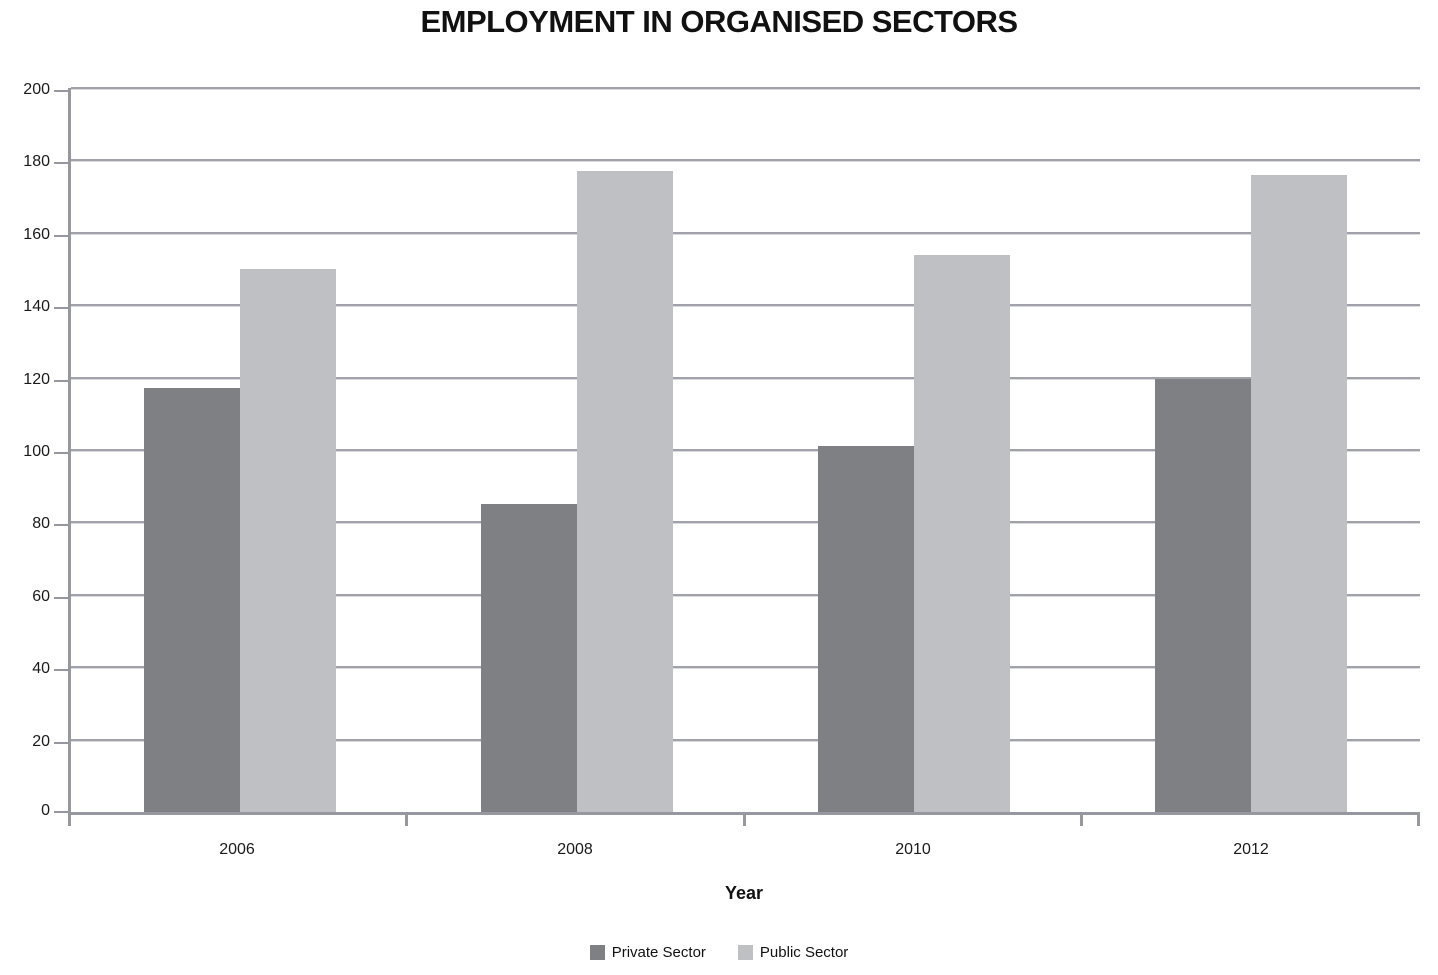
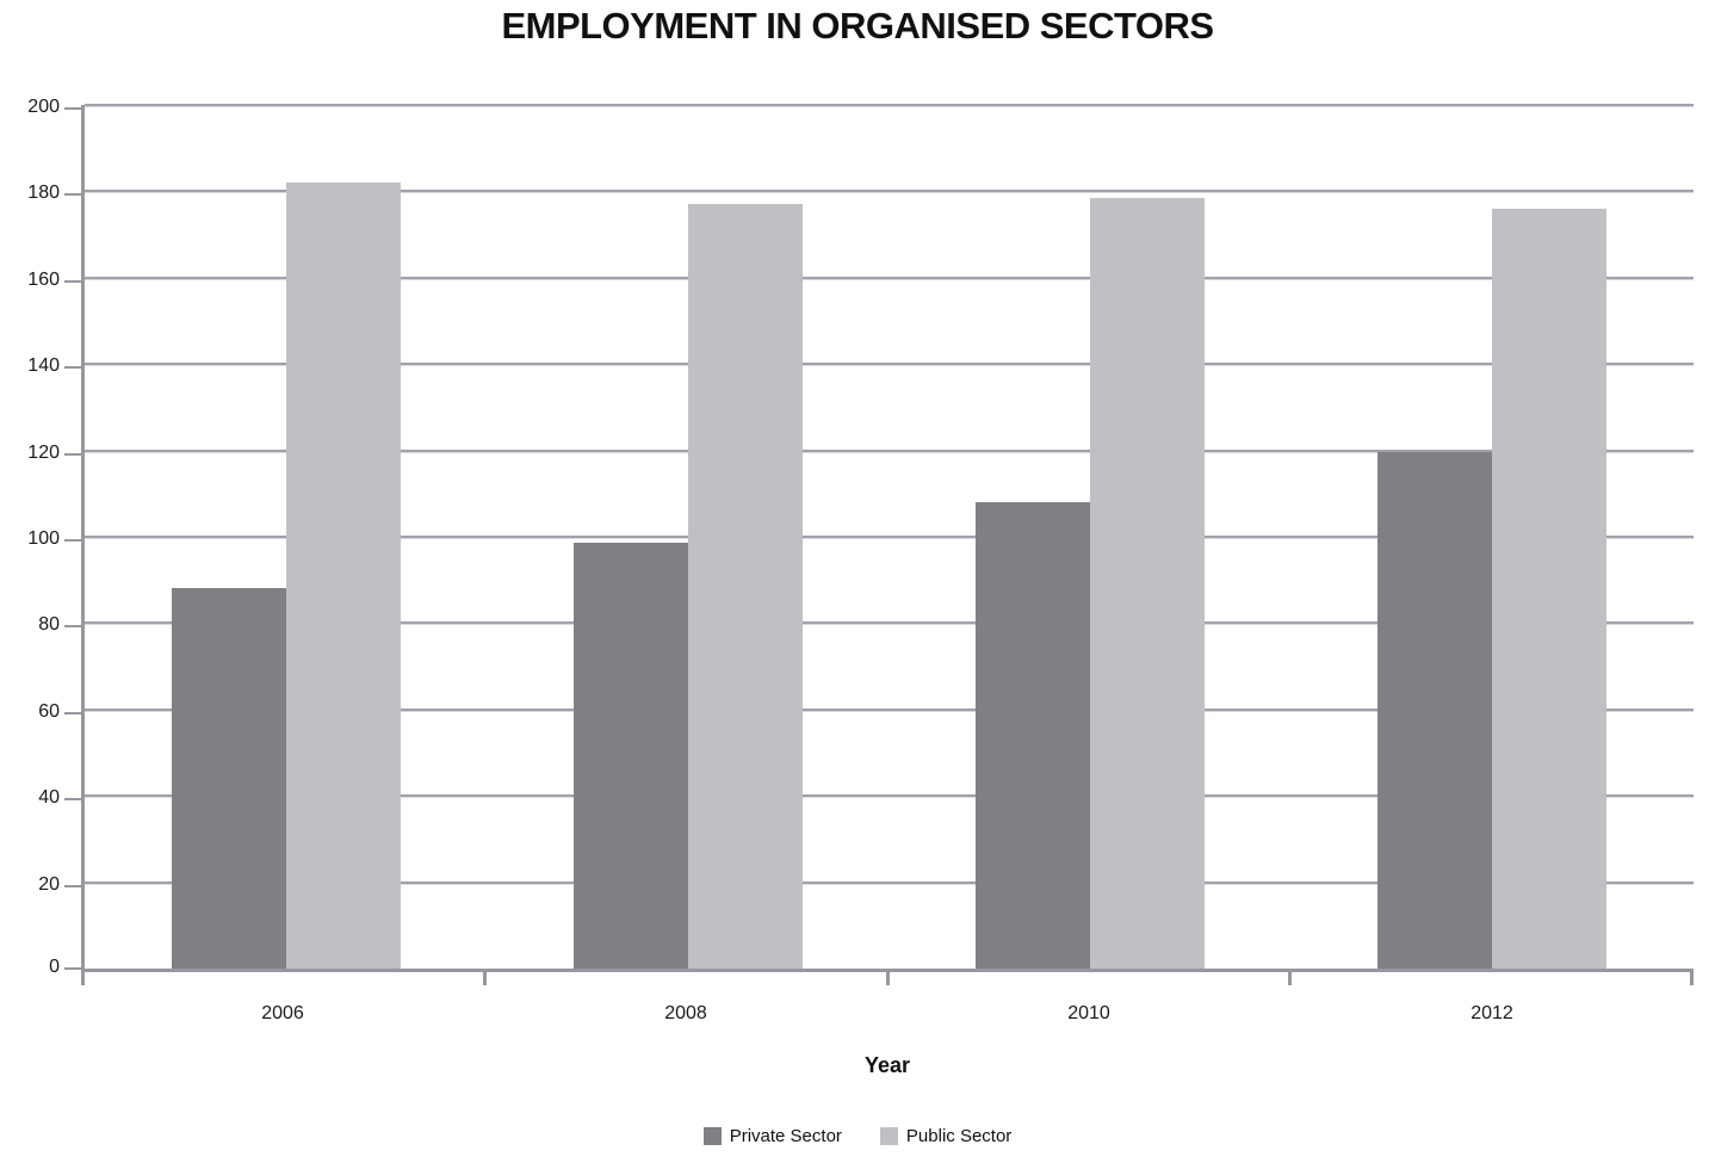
Private Sector/2006: 117 -> 88
Public Sector/2006: 150 -> 182
Private Sector/2008: 85 -> 98
Private Sector/2010: 101 -> 108
Public Sector/2010: 154 -> 178
